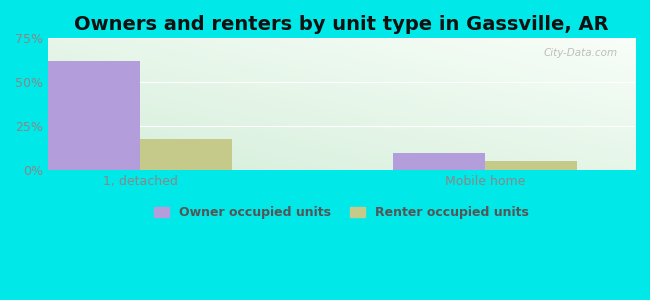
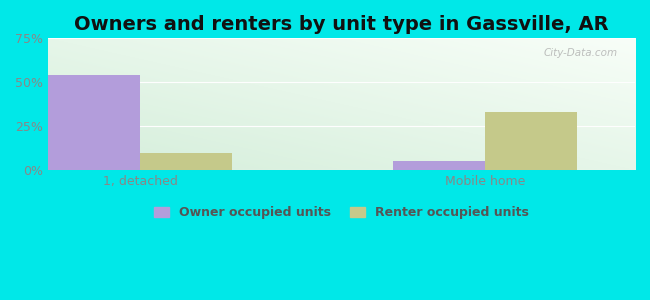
Owner occupied units/1, detached: 62% -> 54%
Renter occupied units/1, detached: 18% -> 10%
Owner occupied units/Mobile home: 10% -> 5%
Renter occupied units/Mobile home: 5% -> 33%
